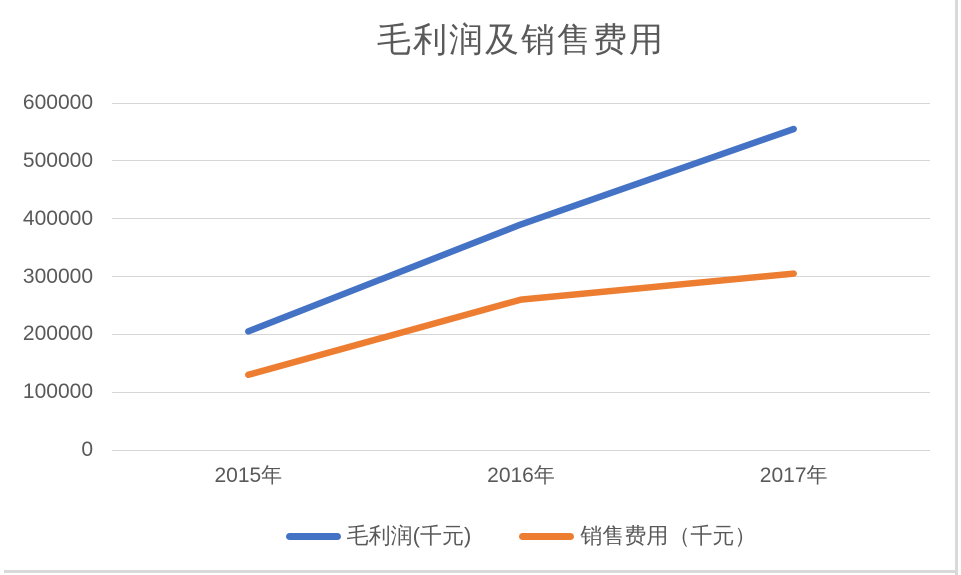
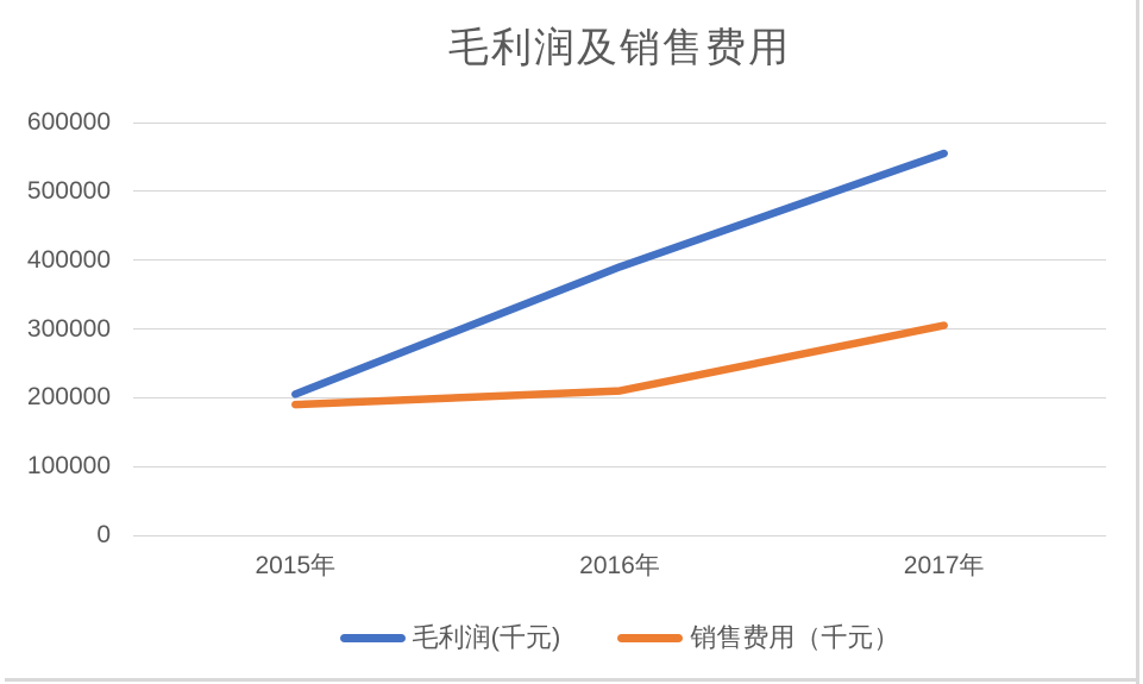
销售费用（千元）/2015年: 130000 -> 190000
销售费用（千元）/2016年: 260000 -> 210000
